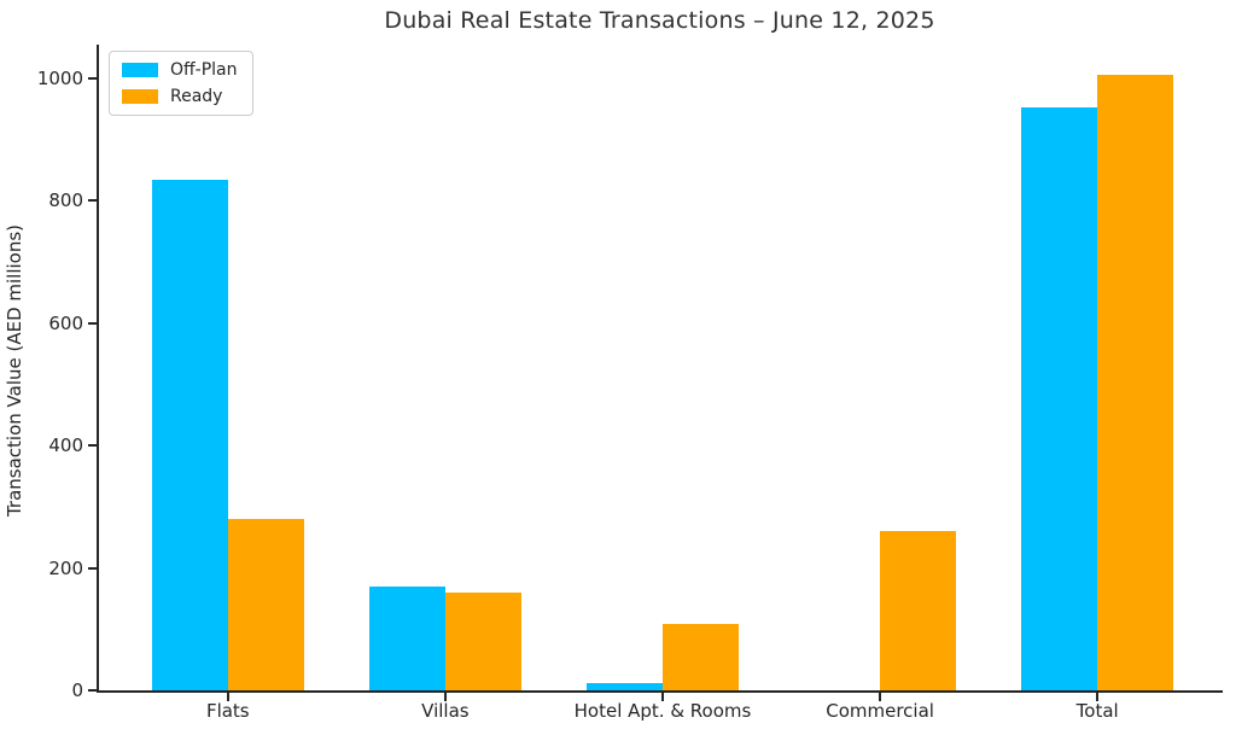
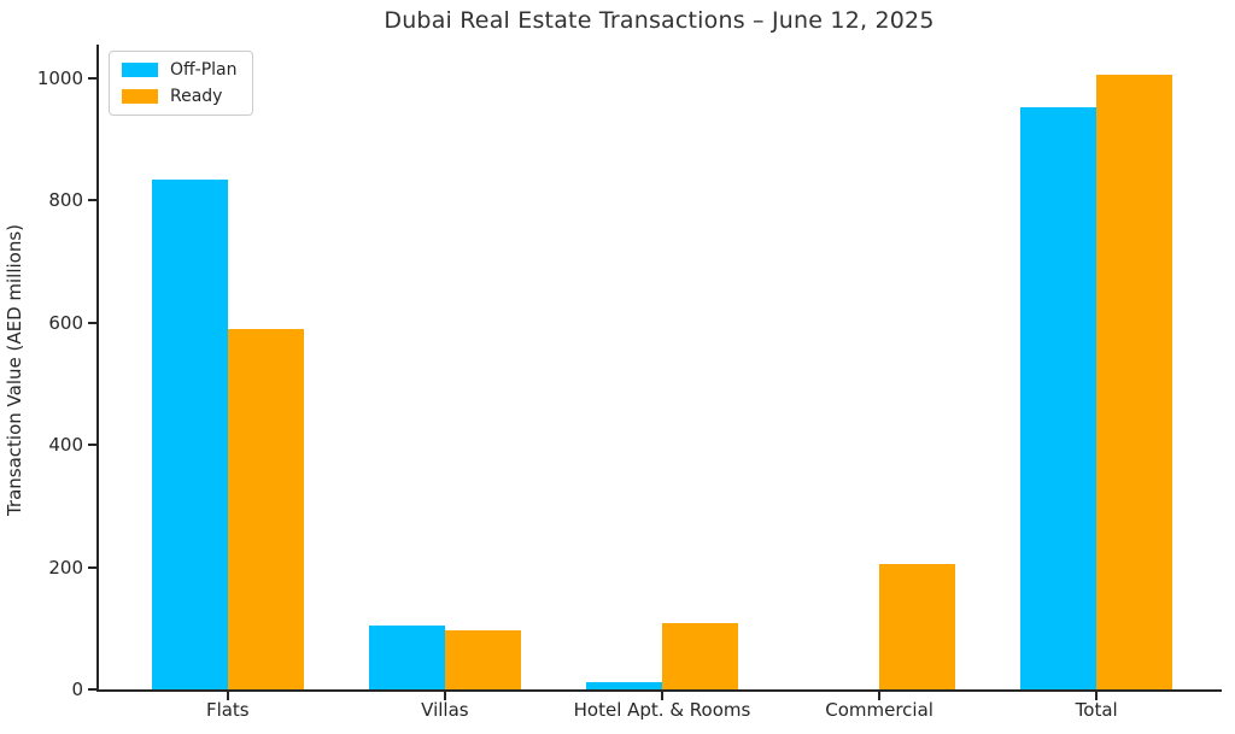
Ready/Flats: 280 -> 590
Off-Plan/Villas: 170 -> 100
Ready/Villas: 160 -> 100
Ready/Commercial: 260 -> 200
